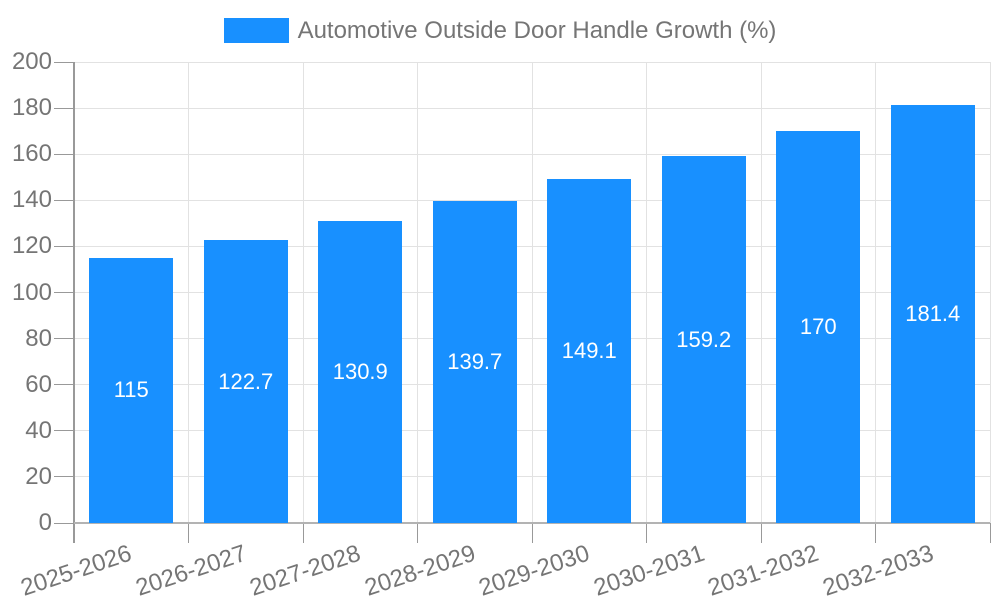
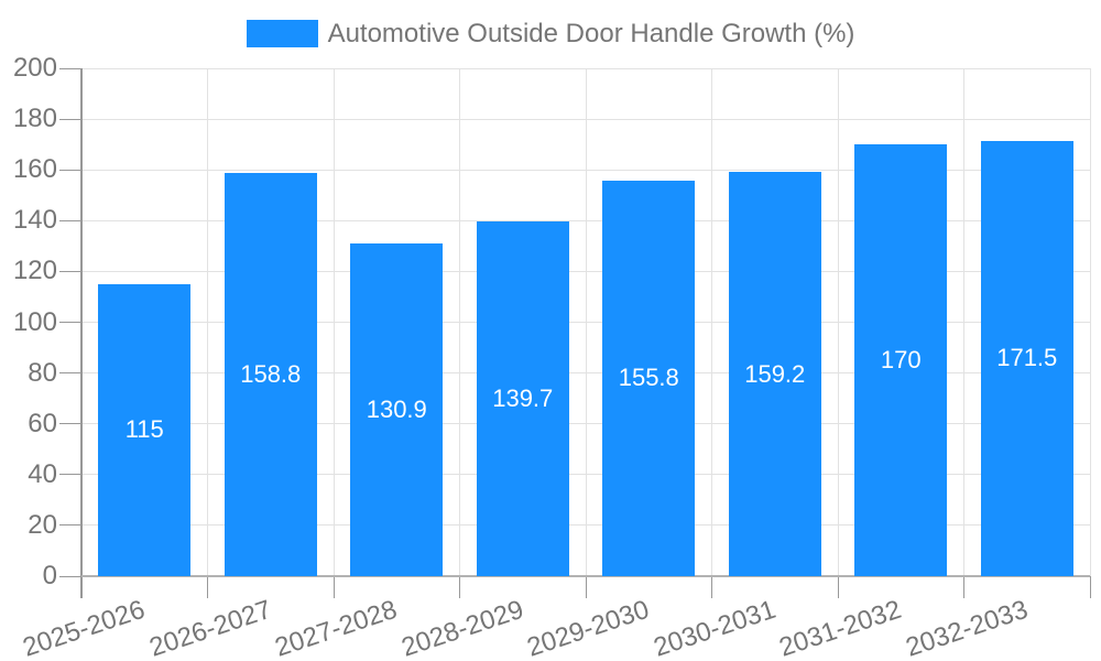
2026-2027: 122.7 -> 158.8
2029-2030: 149.1 -> 155.8
2032-2033: 181.4 -> 171.5
